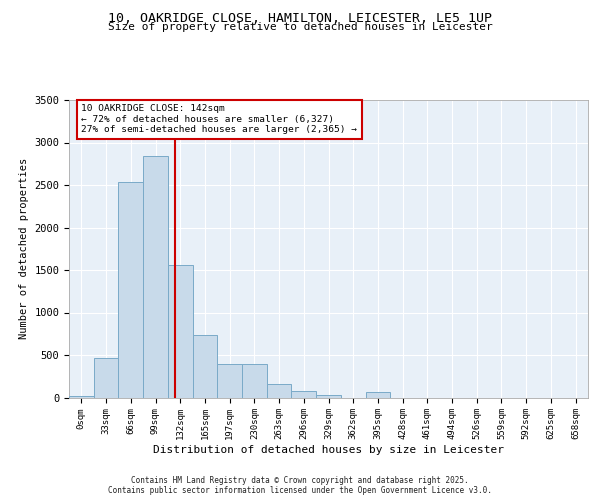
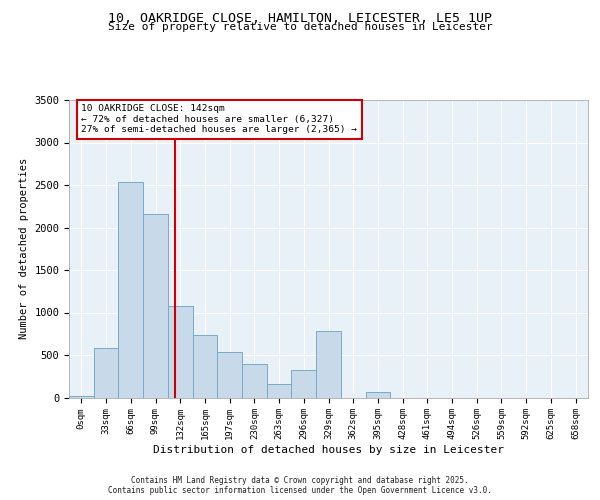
33sqm: 460 -> 580
99sqm: 2840 -> 2160
132sqm: 1560 -> 1080
197sqm: 390 -> 540
296sqm: 80 -> 320
329sqm: 30 -> 780
